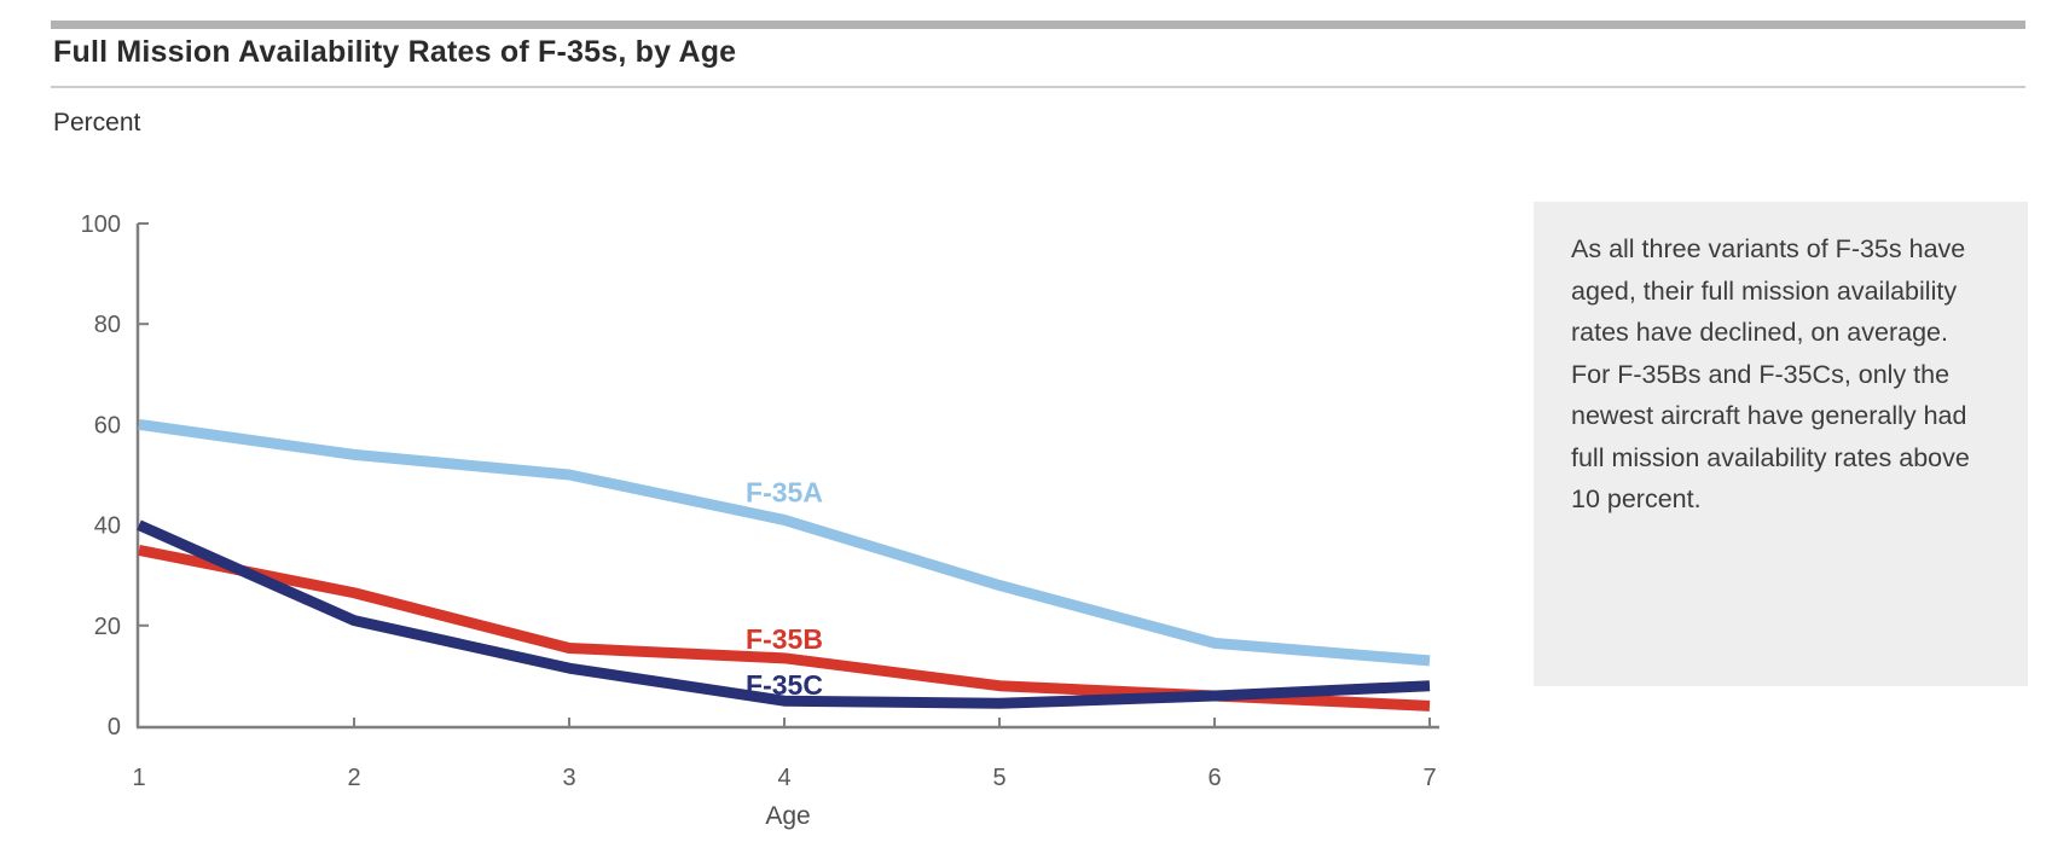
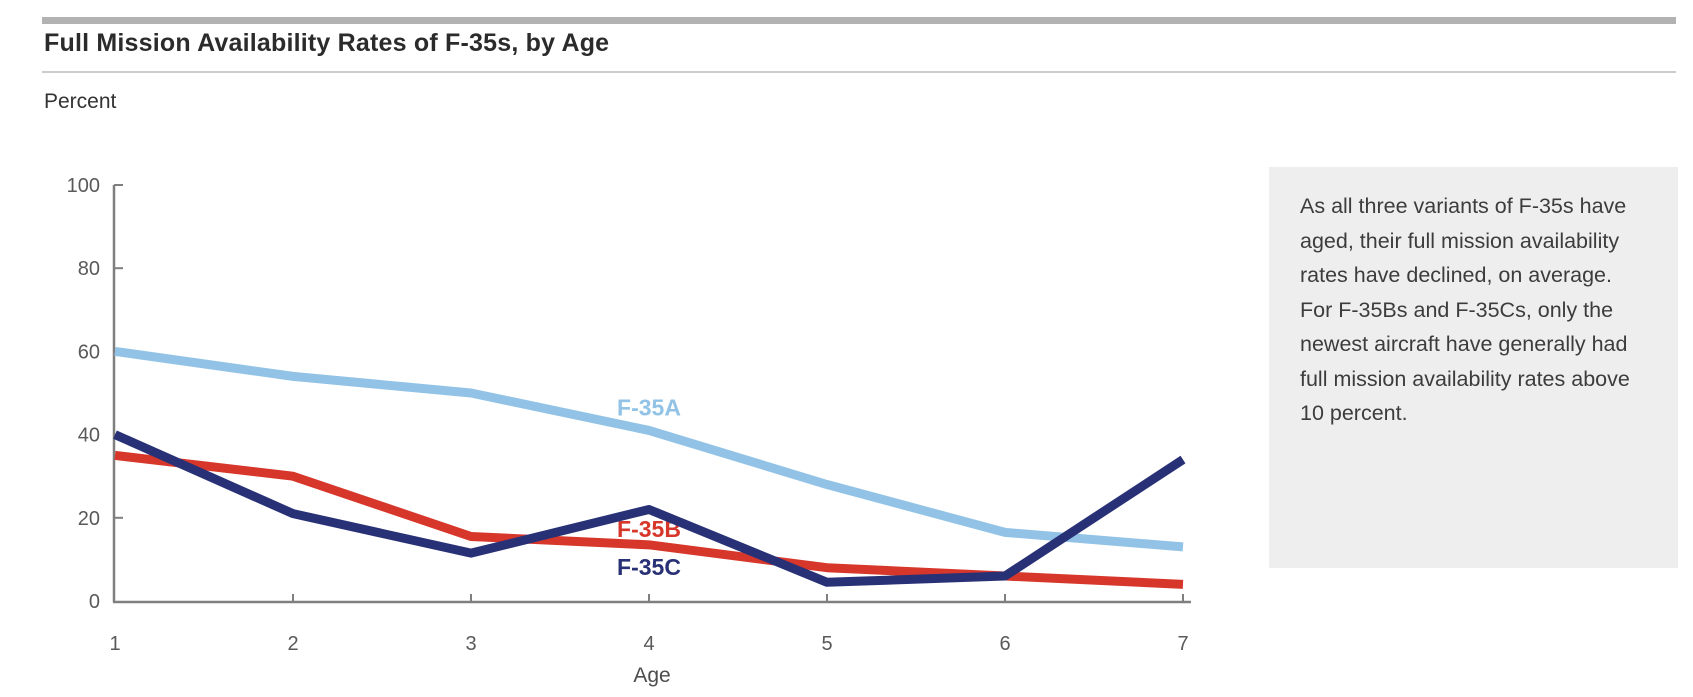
F-35B/2: 26 -> 30
F-35C/4: 5 -> 22
F-35C/7: 8 -> 34
